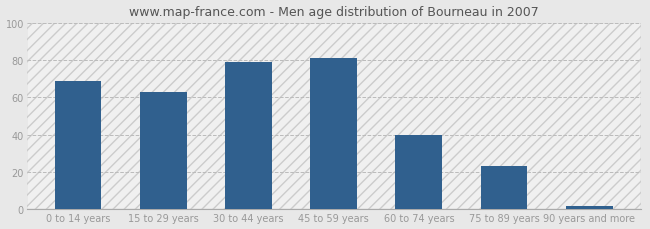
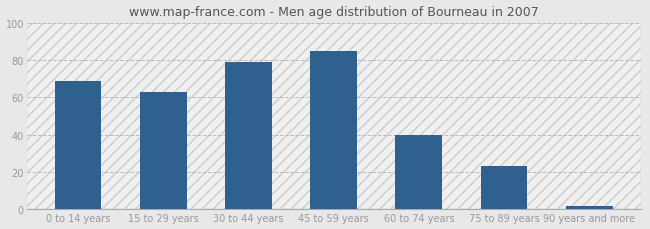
45 to 59 years: 81 -> 85
